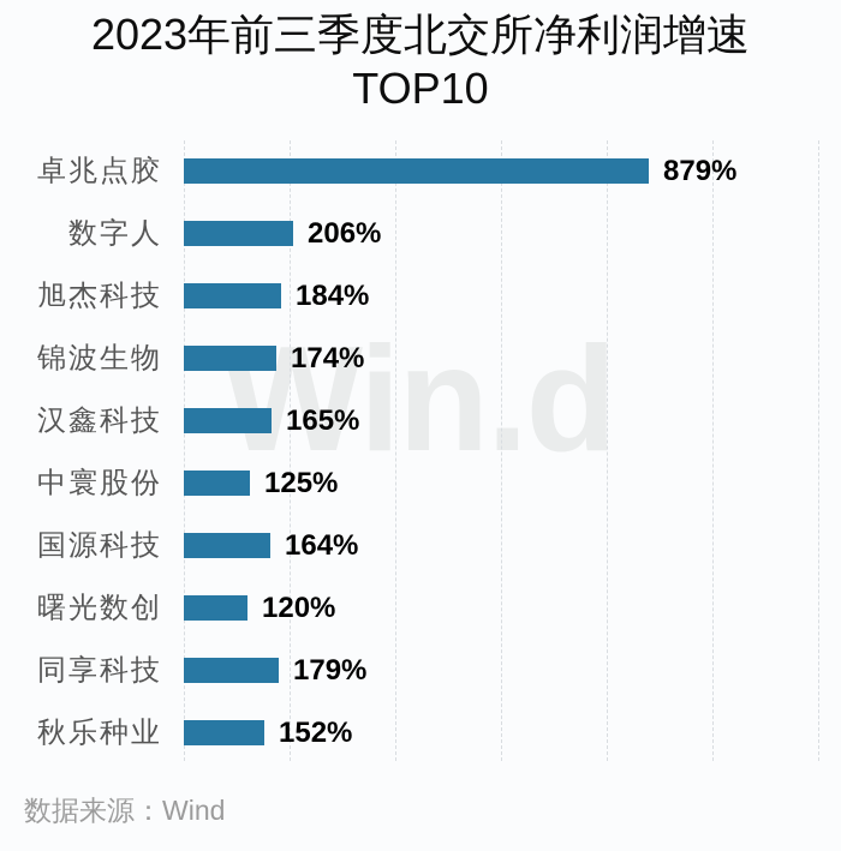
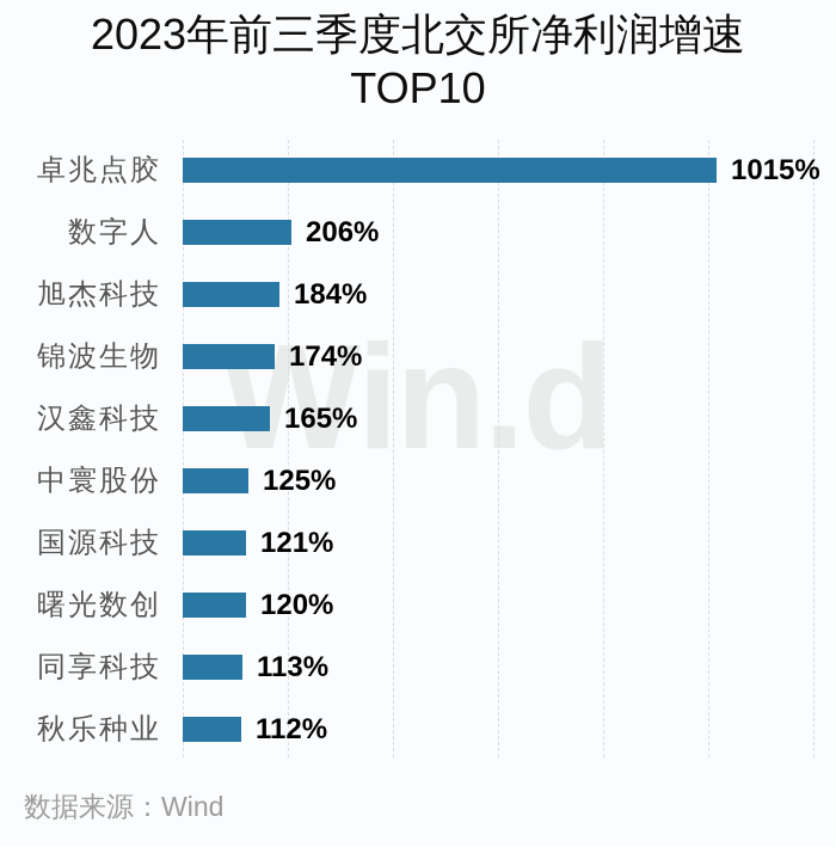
卓兆点胶: 879% -> 1015%
国源科技: 164% -> 121%
同享科技: 179% -> 113%
秋乐种业: 152% -> 112%
